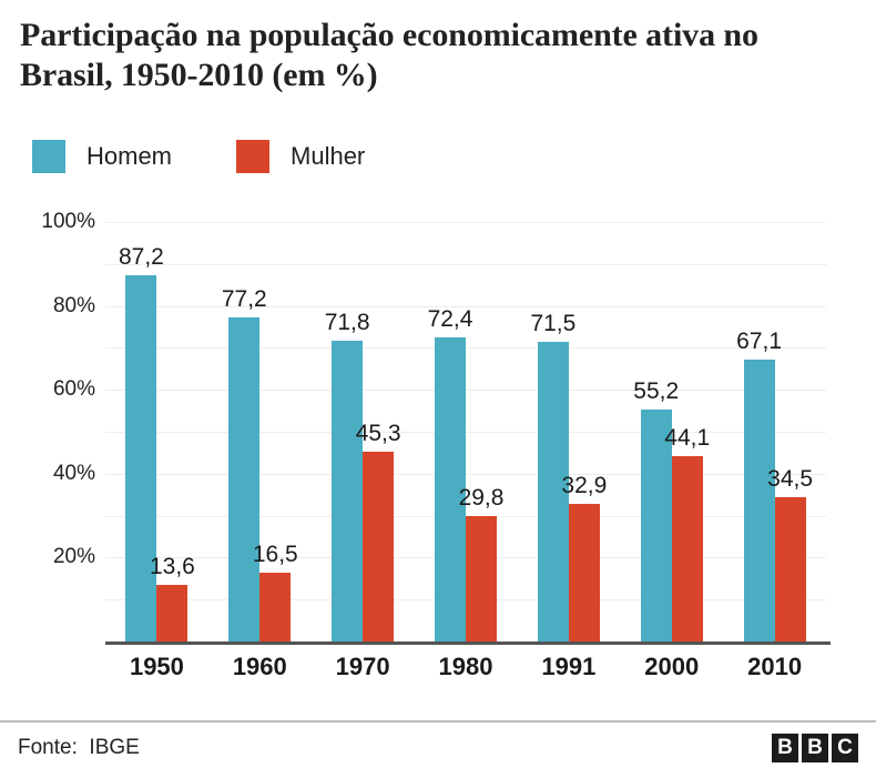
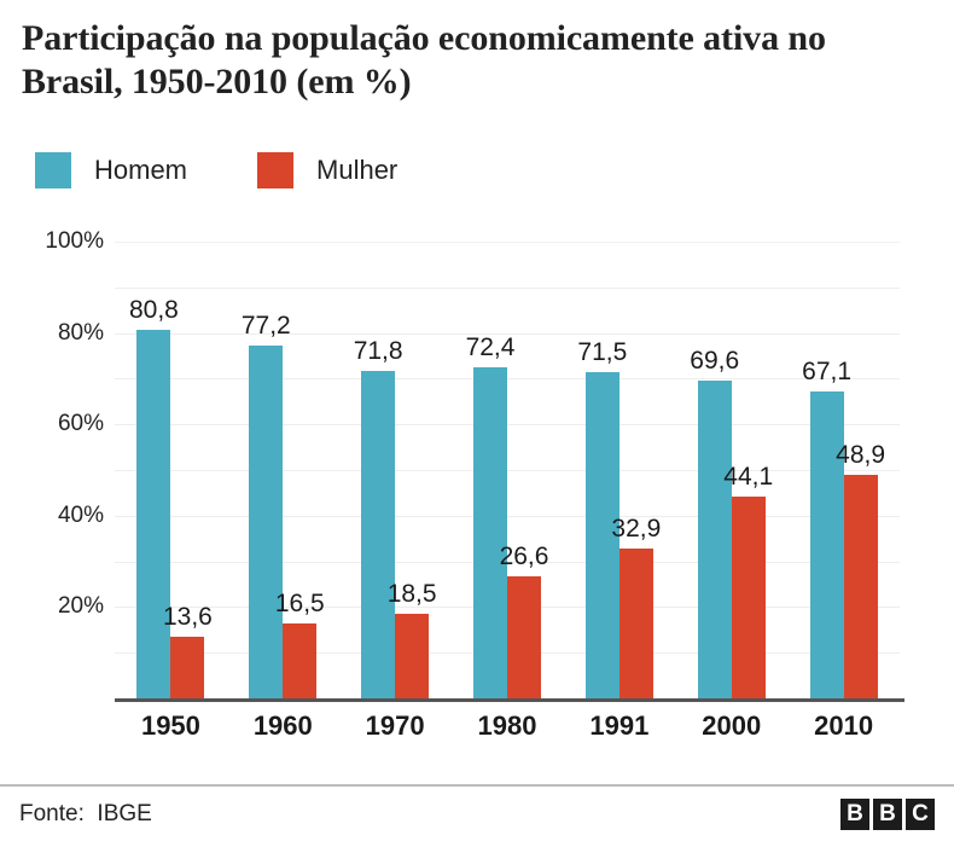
Homem/1950: 87,2 -> 80,8
Mulher/1970: 45,3 -> 18,5
Mulher/1980: 29,8 -> 26,6
Homem/2000: 55,2 -> 69,6
Mulher/2010: 34,5 -> 48,9
